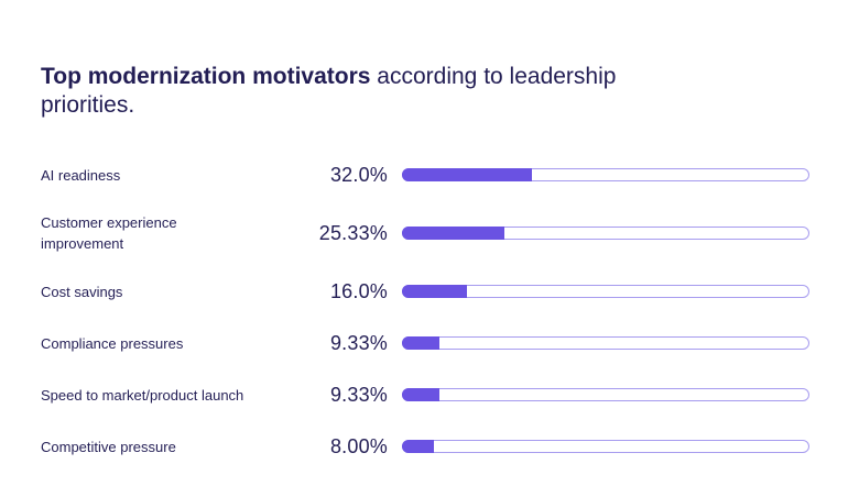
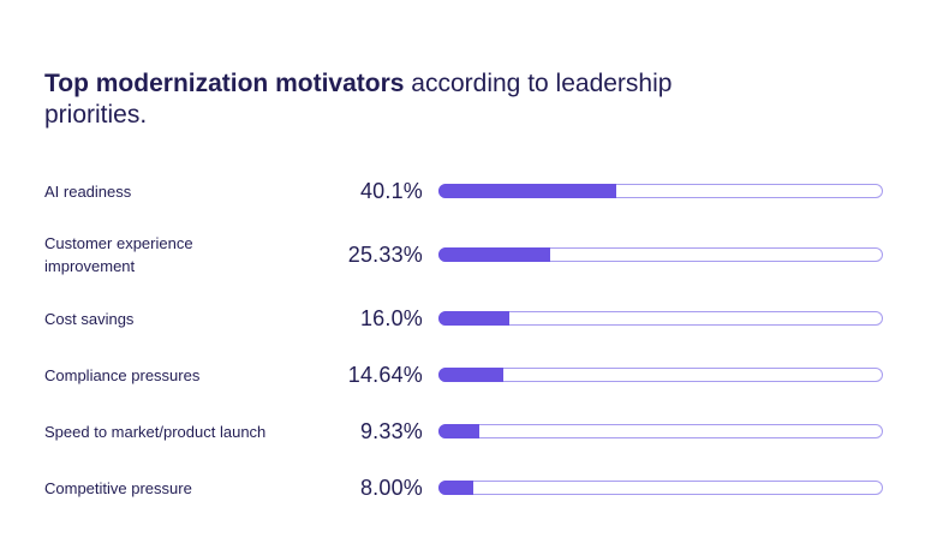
AI readiness: 32.0% -> 40.1%
Compliance pressures: 9.33% -> 14.64%
